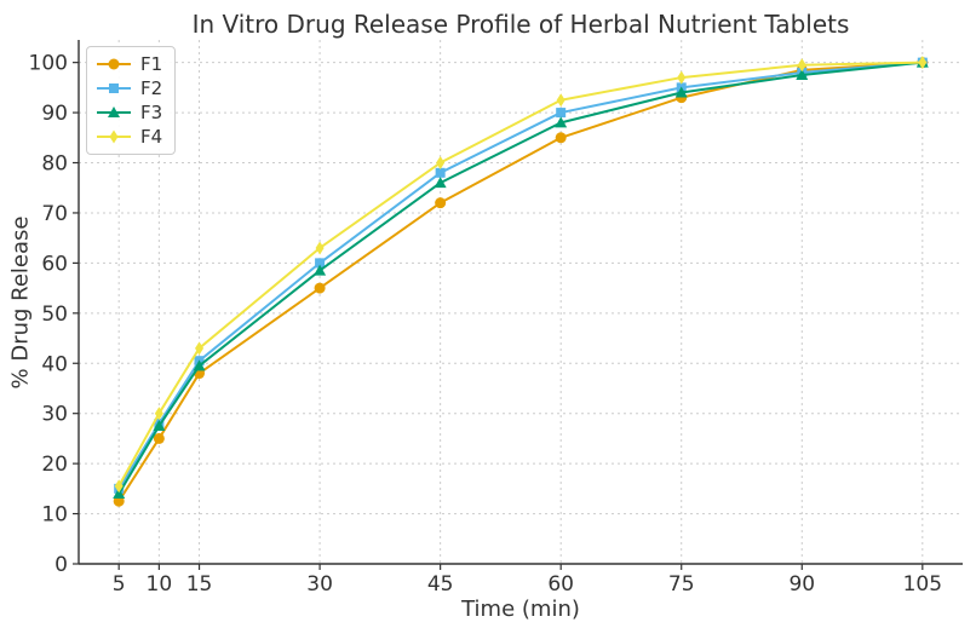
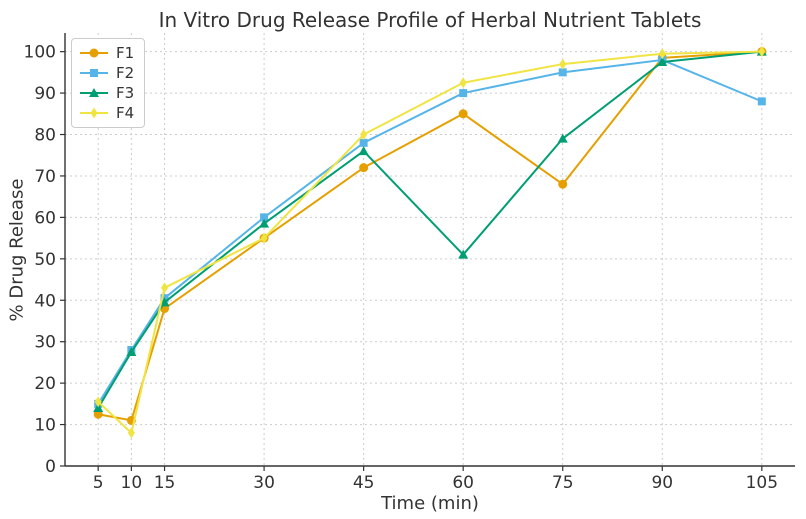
F1/10: 25 -> 11
F4/10: 30 -> 8
F4/30: 63 -> 55
F3/60: 88 -> 51
F1/75: 93 -> 68
F3/75: 94 -> 79
F2/105: 100 -> 88
